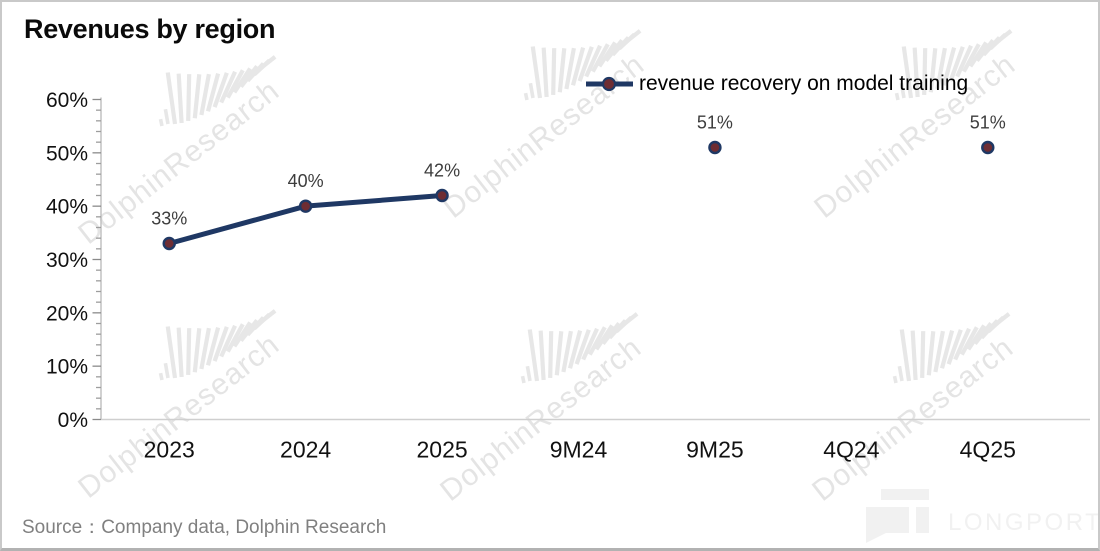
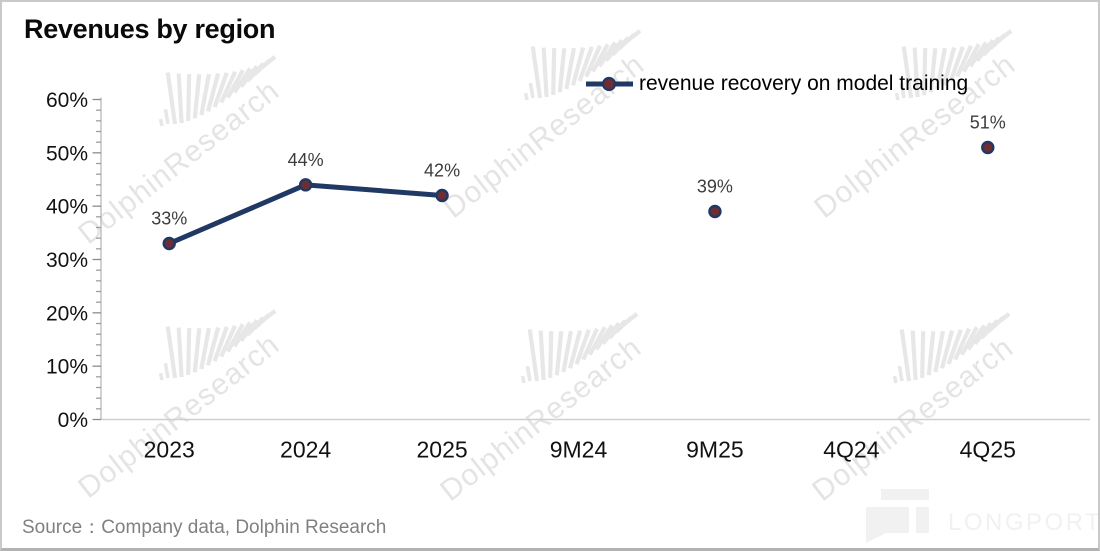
2024: 40% -> 44%
9M25: 51% -> 39%
